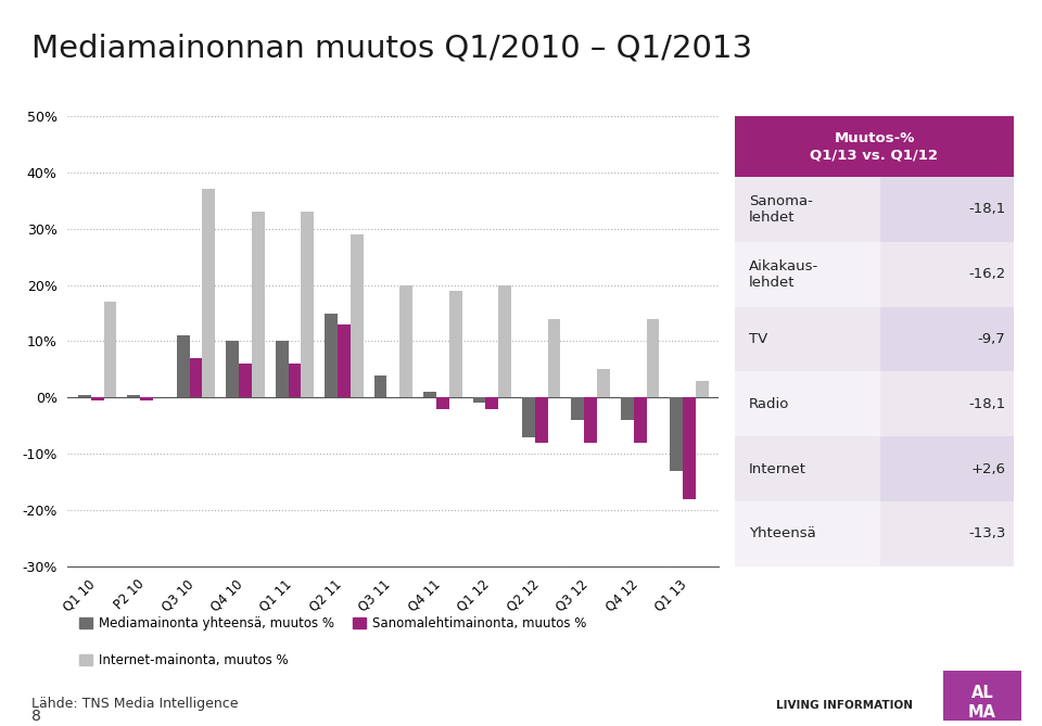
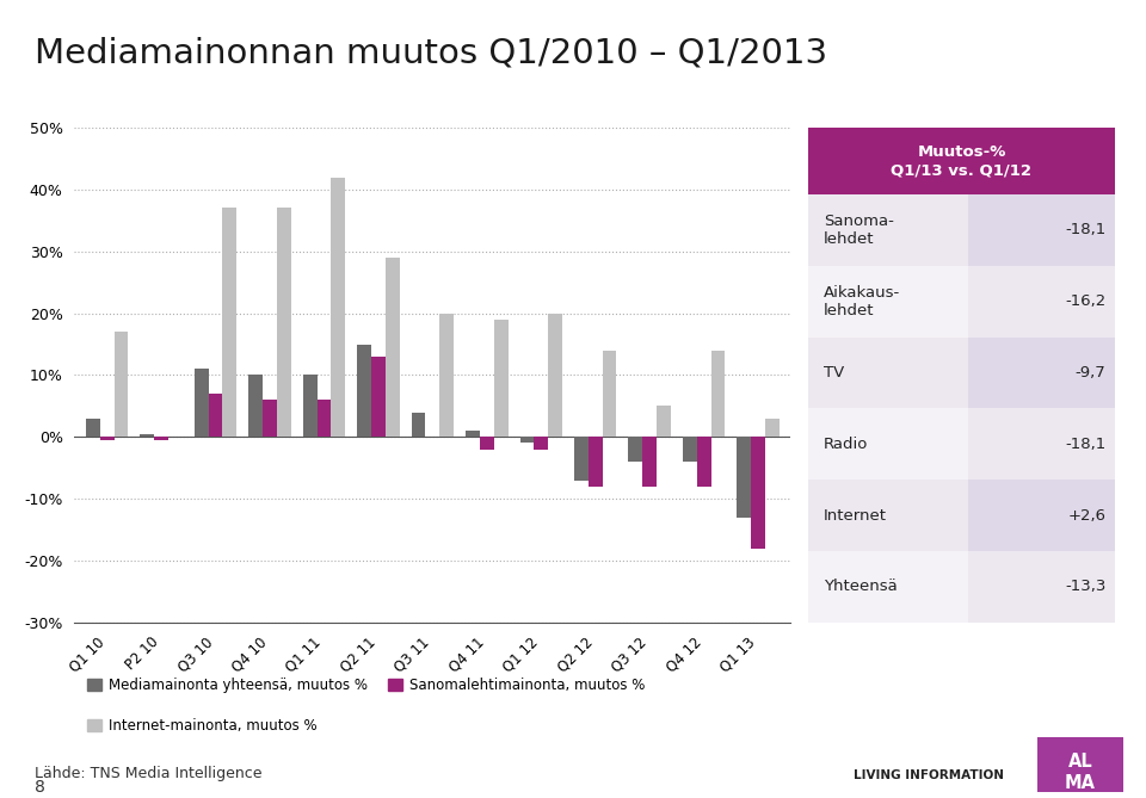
Mediamainonta yhteensä, muutos %/Q1 10: 0.5% -> 3.0%
Internet-mainonta, muutos %/Q4 10: 33% -> 37%
Internet-mainonta, muutos %/Q1 11: 33% -> 42%
